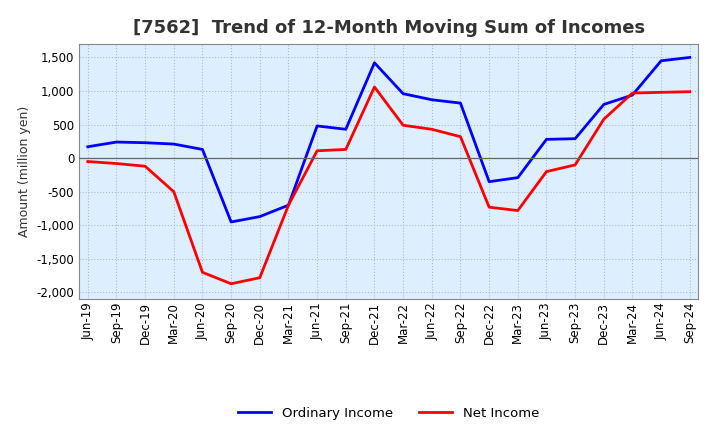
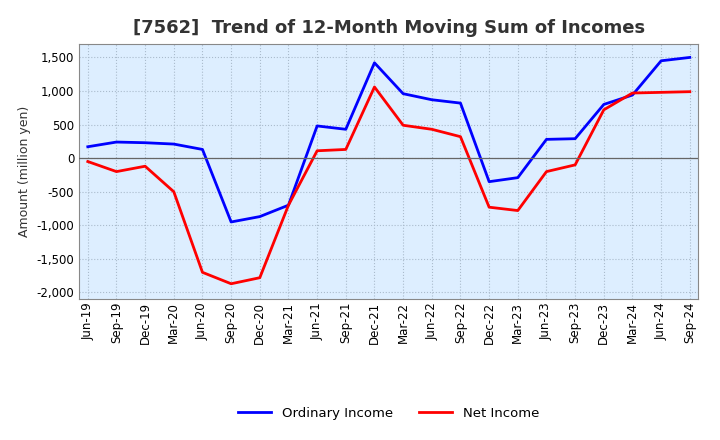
Net Income/Sep-19: -80 -> -200
Net Income/Dec-23: 580 -> 720
